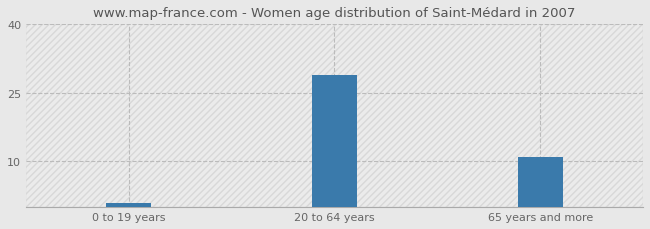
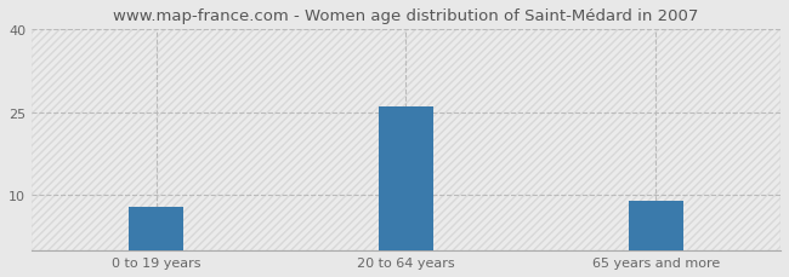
0 to 19 years: 1 -> 8
20 to 64 years: 29 -> 26
65 years and more: 11 -> 9
